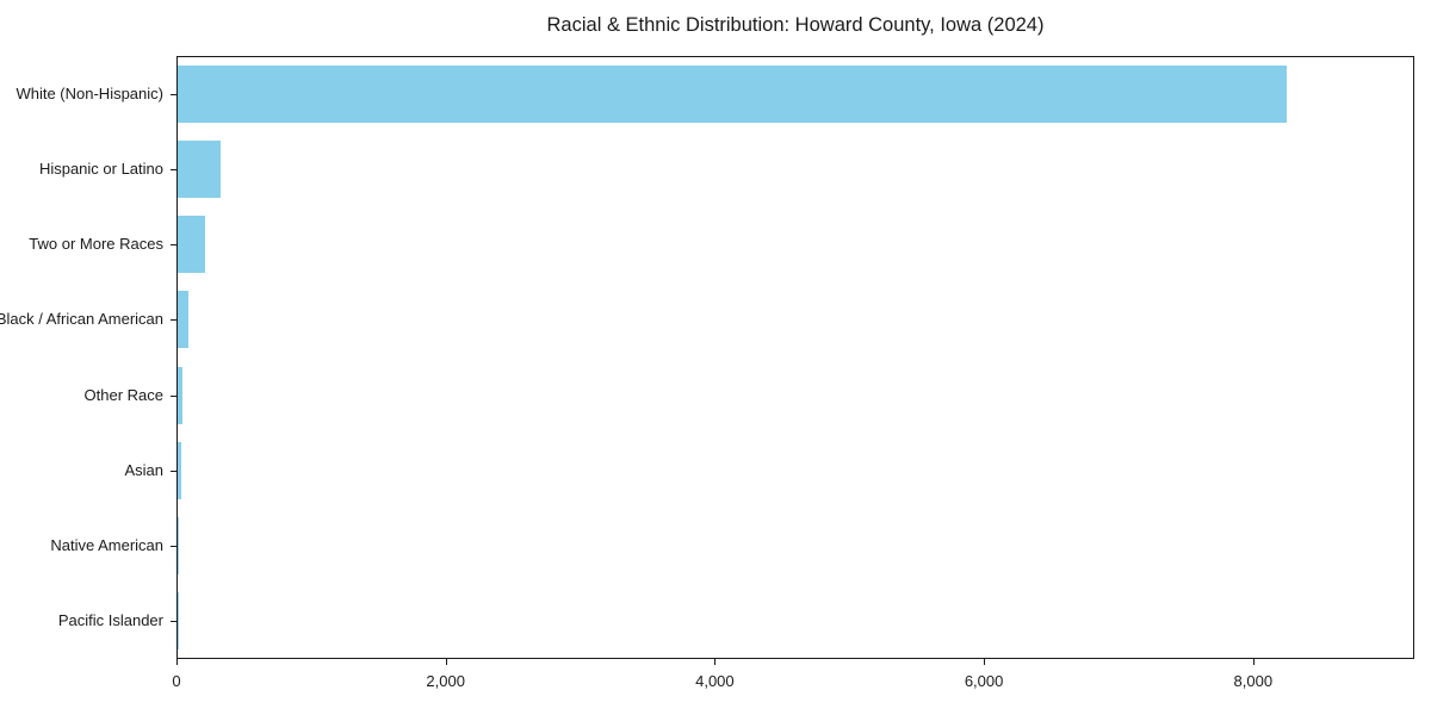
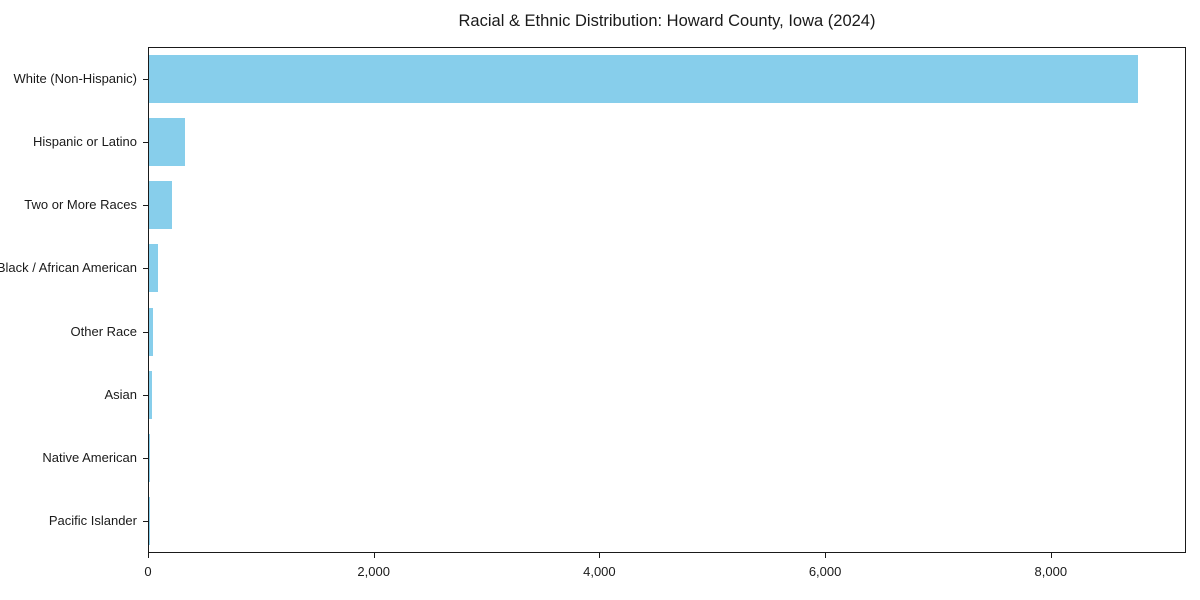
White (Non-Hispanic): 8240 -> 8760
